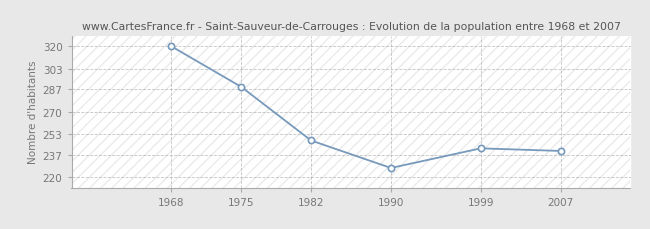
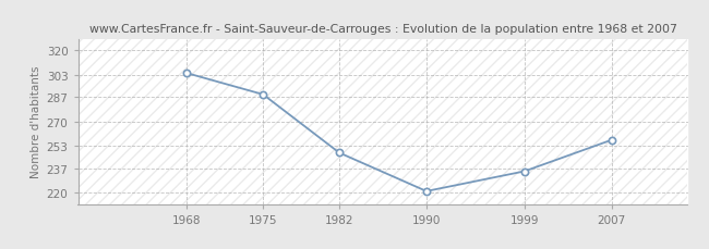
1968: 320 -> 304
1990: 227 -> 221
1999: 242 -> 235
2007: 240 -> 257
